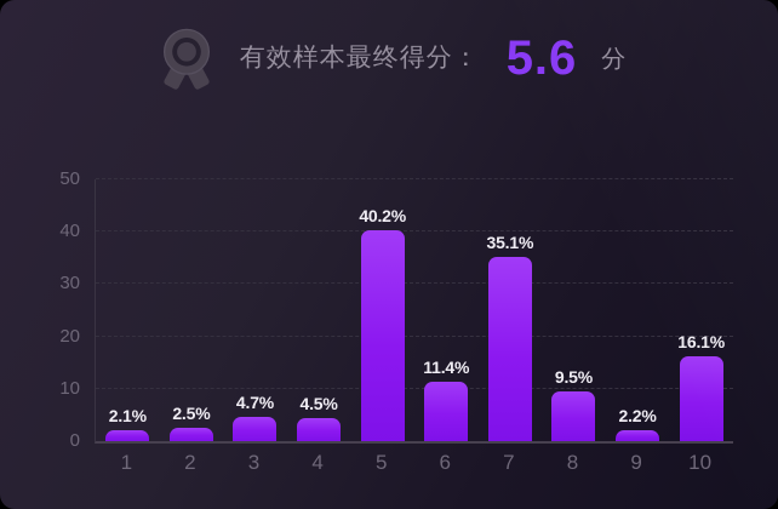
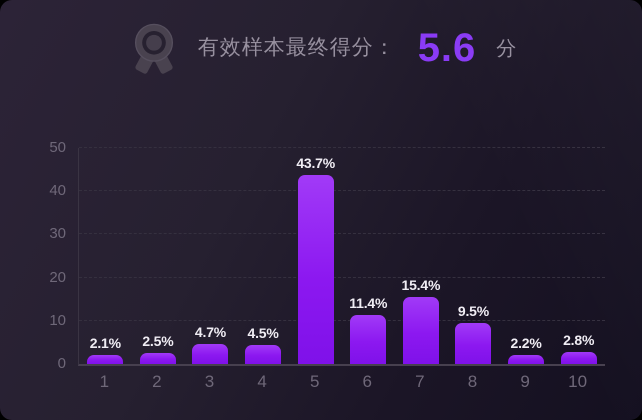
5: 40.2% -> 43.7%
7: 35.1% -> 15.4%
10: 16.1% -> 2.8%
